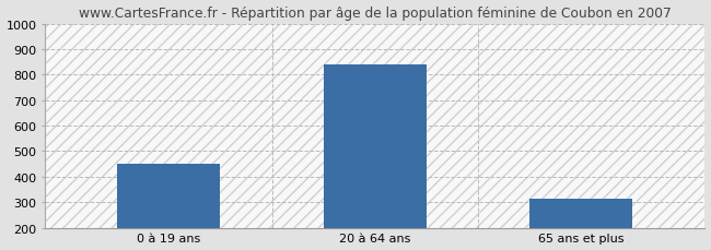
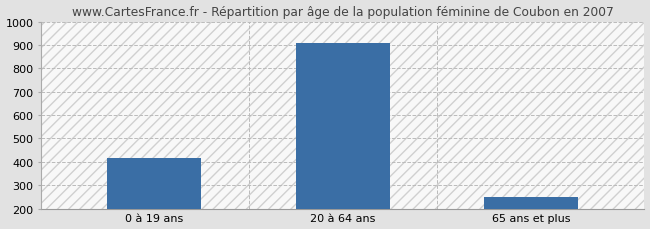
0 à 19 ans: 450 -> 415
20 à 64 ans: 840 -> 910
65 ans et plus: 315 -> 248
